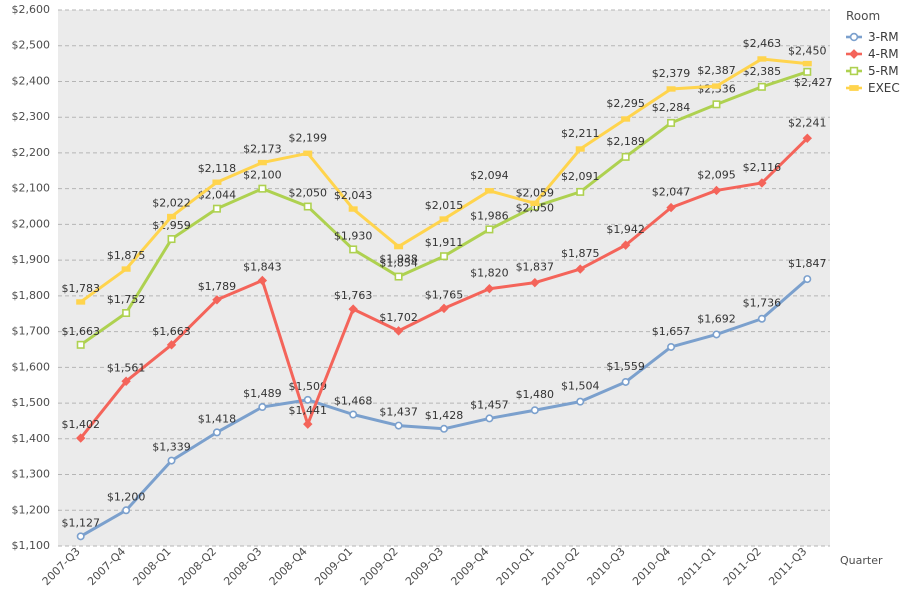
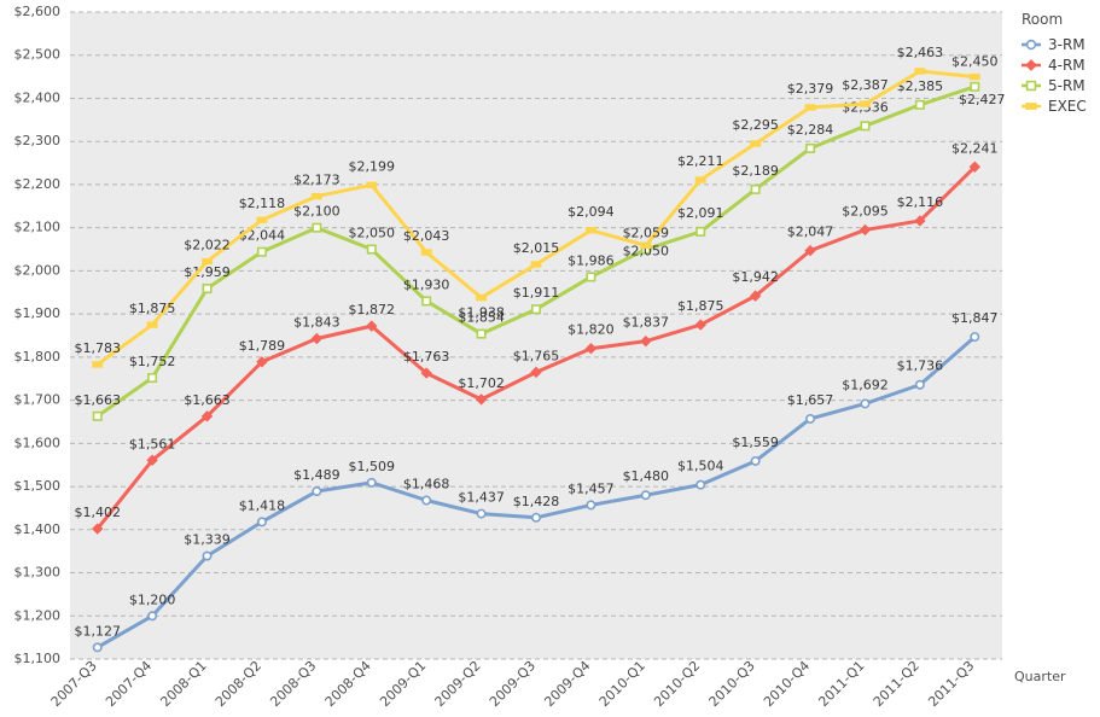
4-RM/2008-Q4: $1,441 -> $1,872
